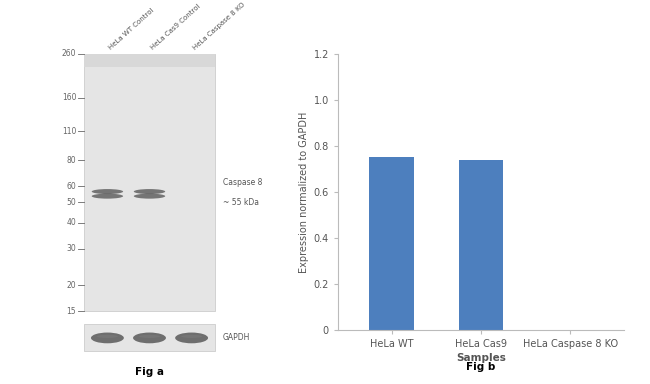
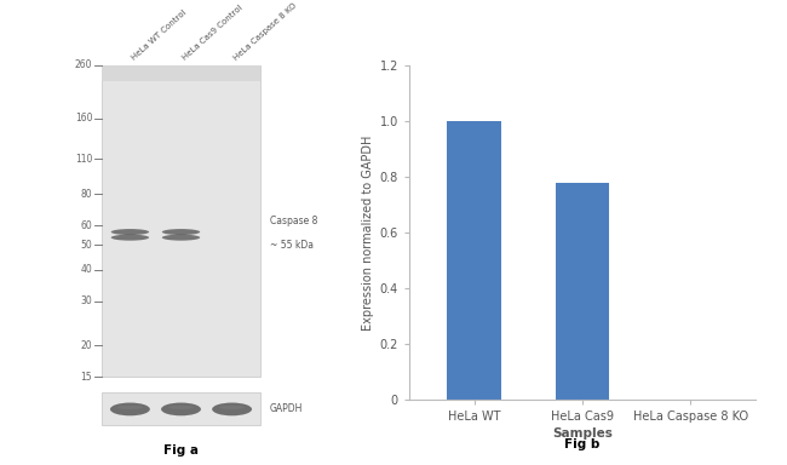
HeLa WT: 0.75 -> 1.00
HeLa Cas9: 0.74 -> 0.78
